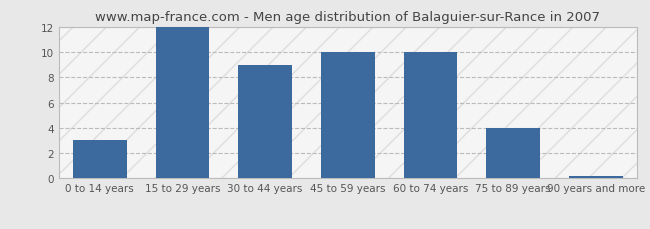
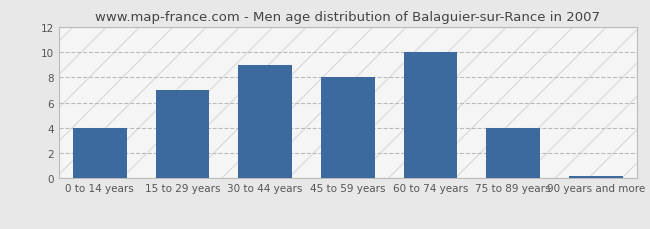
0 to 14 years: 3.0 -> 4.0
15 to 29 years: 12.0 -> 7.0
45 to 59 years: 10.0 -> 8.0
